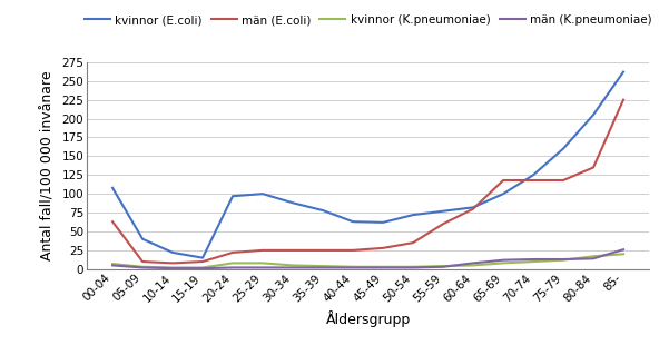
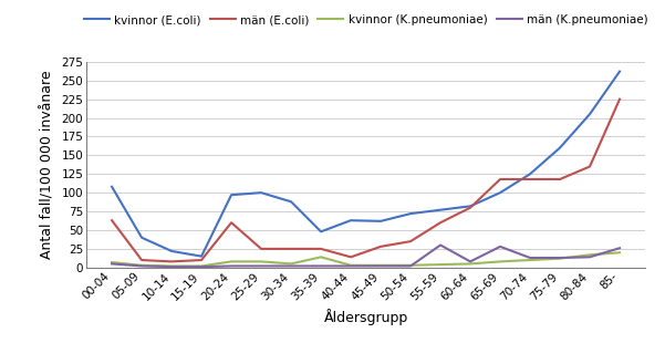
män (E.coli)/20-24: 22 -> 60
kvinnor (E.coli)/35-39: 78 -> 48
kvinnor (K.pneumoniae)/35-39: 4 -> 14
män (E.coli)/40-44: 25 -> 14
män (K.pneumoniae)/55-59: 3 -> 30
män (K.pneumoniae)/65-69: 12 -> 28
